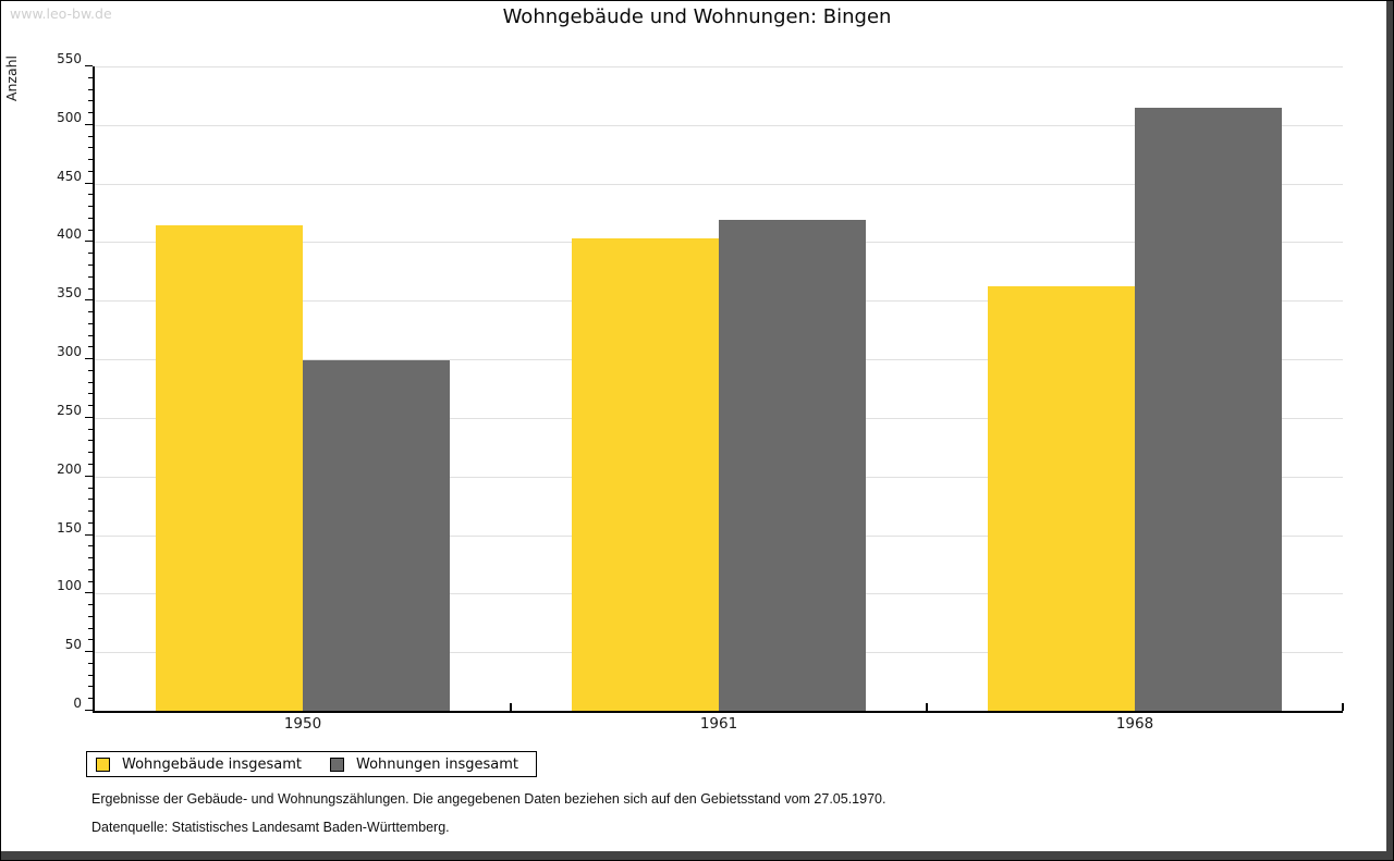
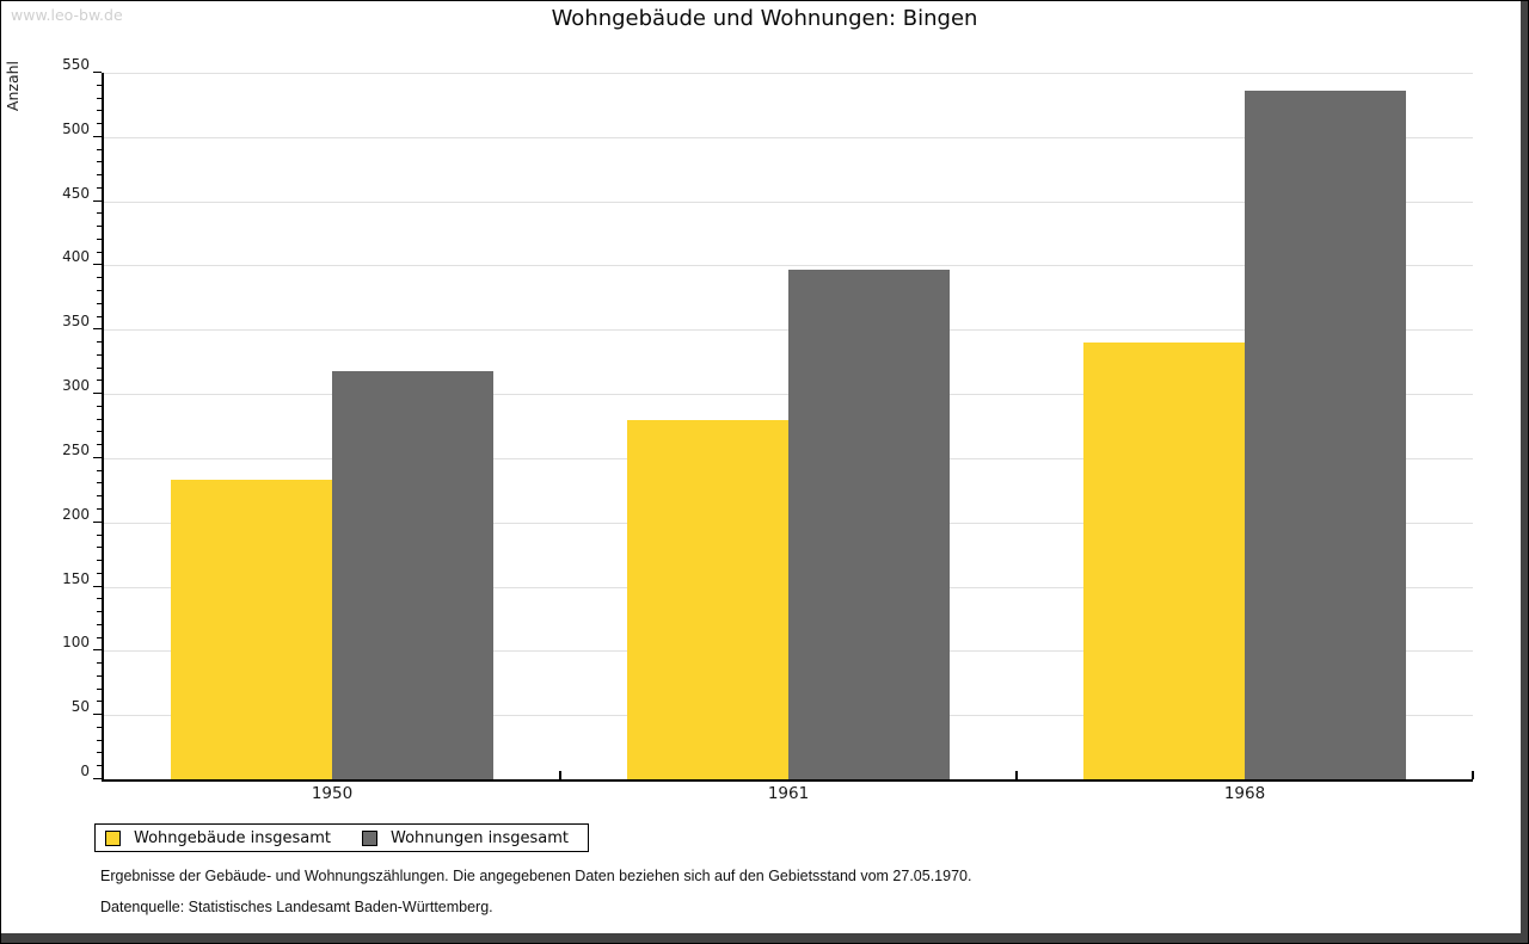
Wohngebäude insgesamt/1950: 414 -> 233
Wohnungen insgesamt/1950: 299 -> 318
Wohngebäude insgesamt/1961: 403 -> 280
Wohnungen insgesamt/1961: 419 -> 397
Wohngebäude insgesamt/1968: 362 -> 340
Wohnungen insgesamt/1968: 515 -> 536
